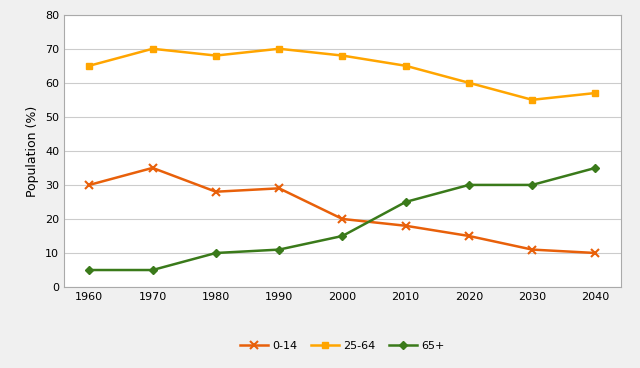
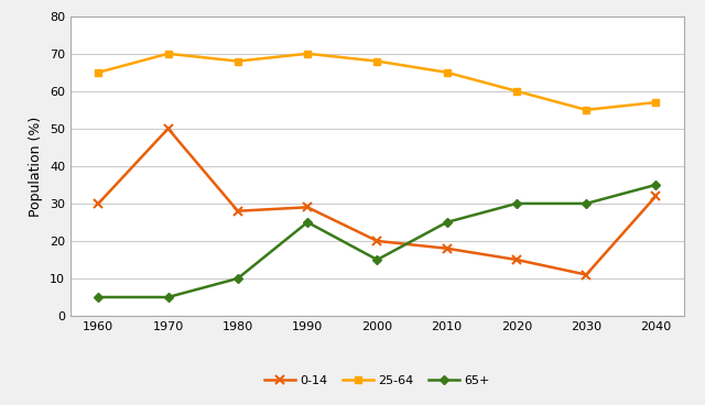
0-14/1970: 35 -> 50
65+/1990: 11 -> 25
0-14/2040: 10 -> 32
